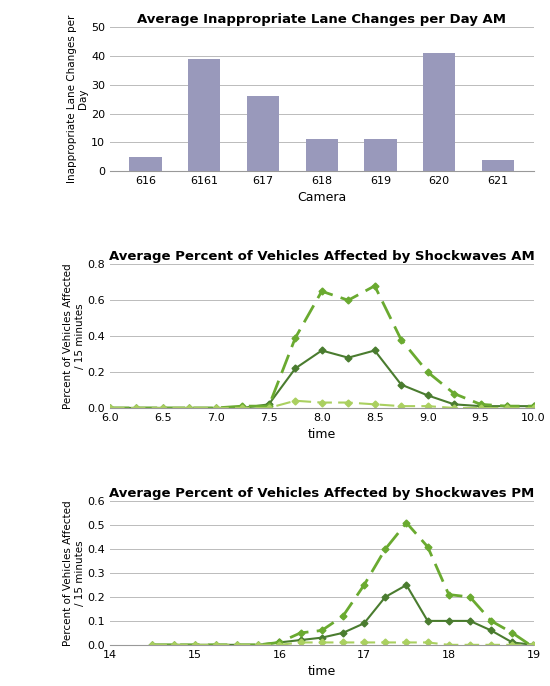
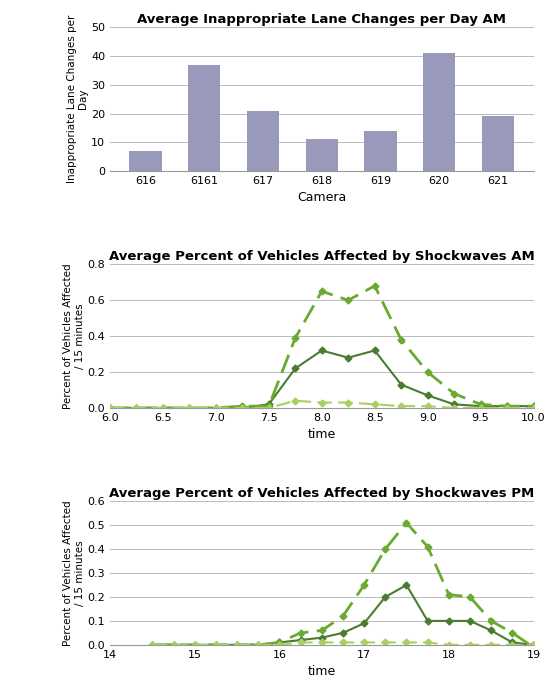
Average Inappropriate Lane Changes per Day AM/616: 5 -> 7
Average Inappropriate Lane Changes per Day AM/6161: 39 -> 37
Average Inappropriate Lane Changes per Day AM/617: 26 -> 21
Average Inappropriate Lane Changes per Day AM/619: 11 -> 14
Average Inappropriate Lane Changes per Day AM/621: 4 -> 19
